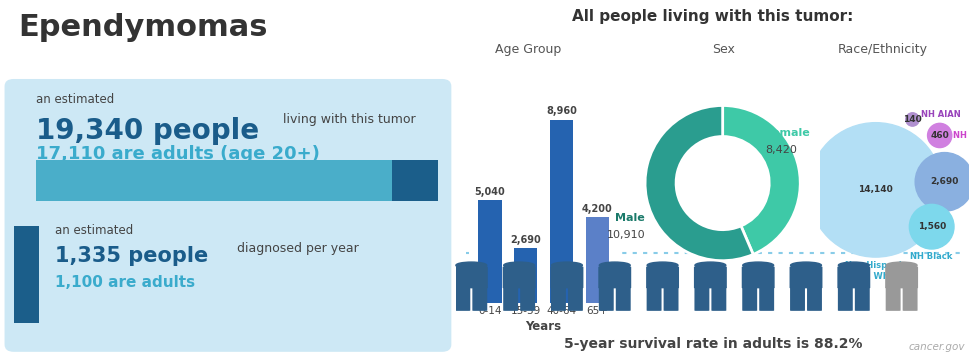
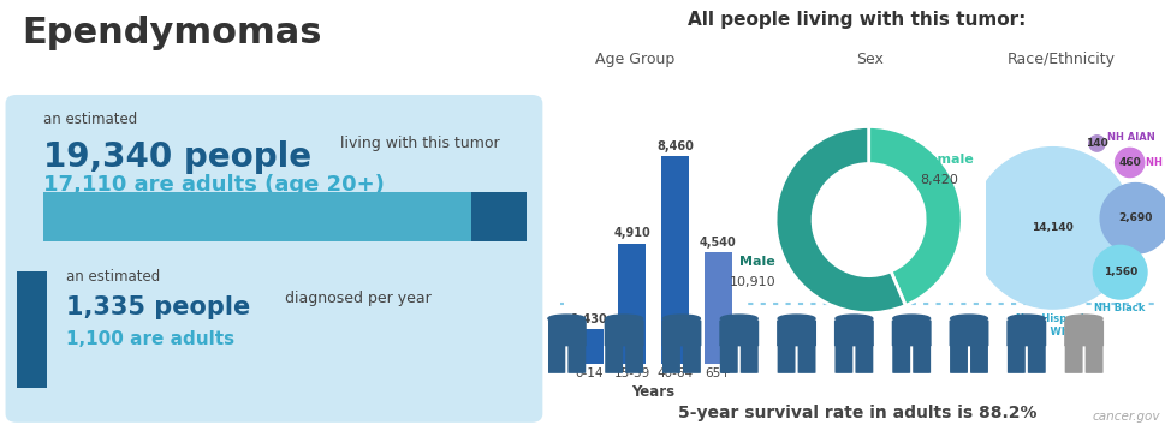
0-14: 5,040 -> 1,430
15-39: 2,690 -> 4,910
40-64: 8,960 -> 8,460
65+: 4,200 -> 4,540
